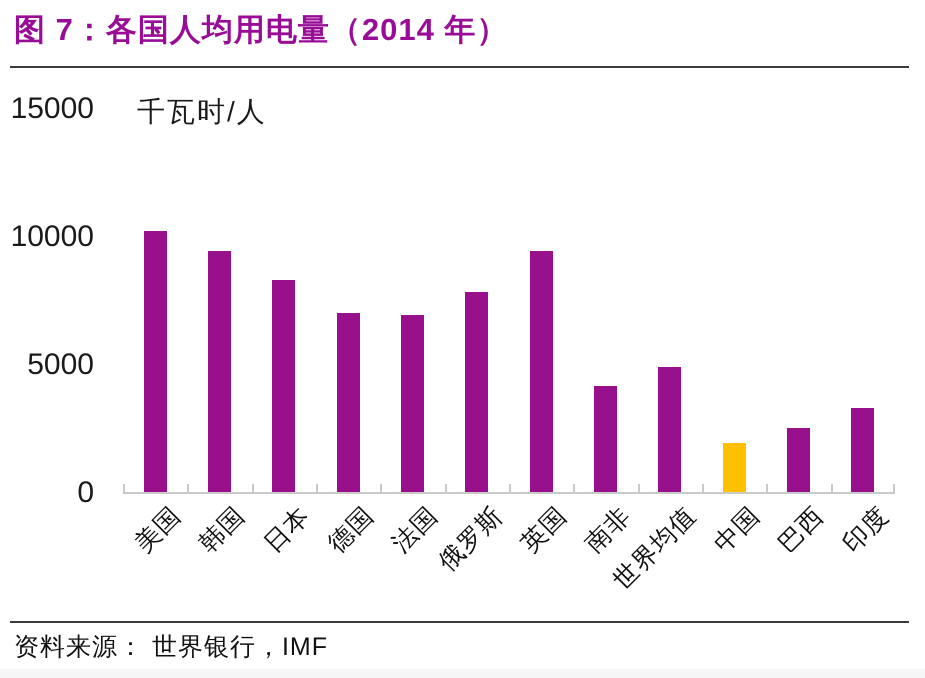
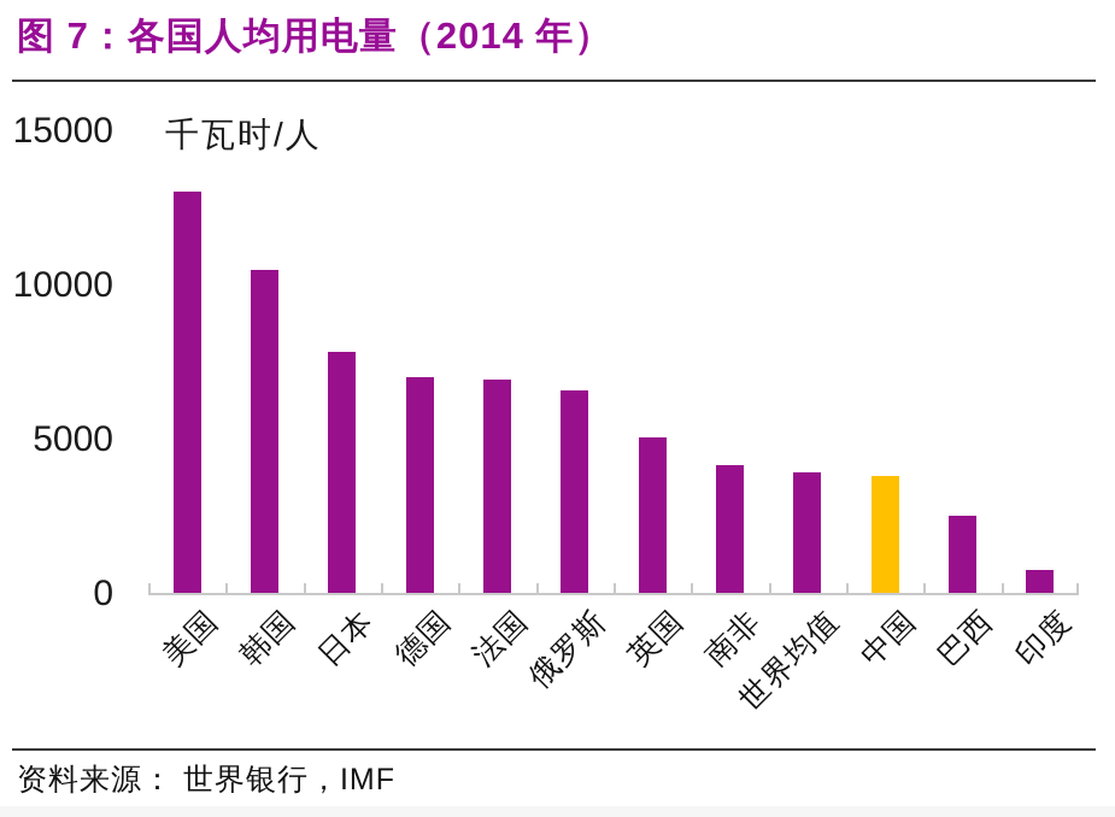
美国: 10200 -> 13000
韩国: 9400 -> 10400
日本: 8300 -> 7800
俄罗斯: 7800 -> 6600
英国: 9400 -> 5000
世界均值: 4900 -> 3900
中国: 1900 -> 3800
印度: 3300 -> 800
